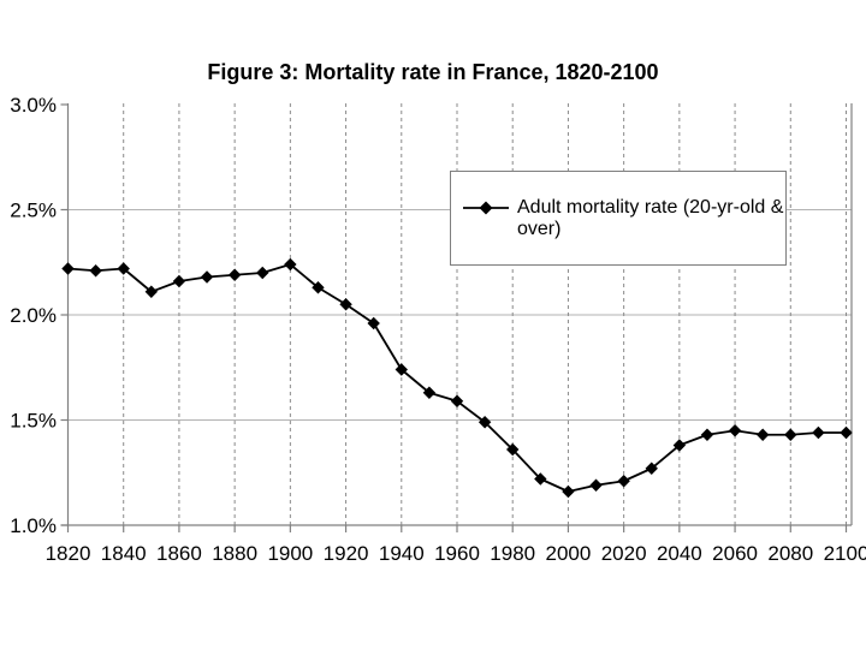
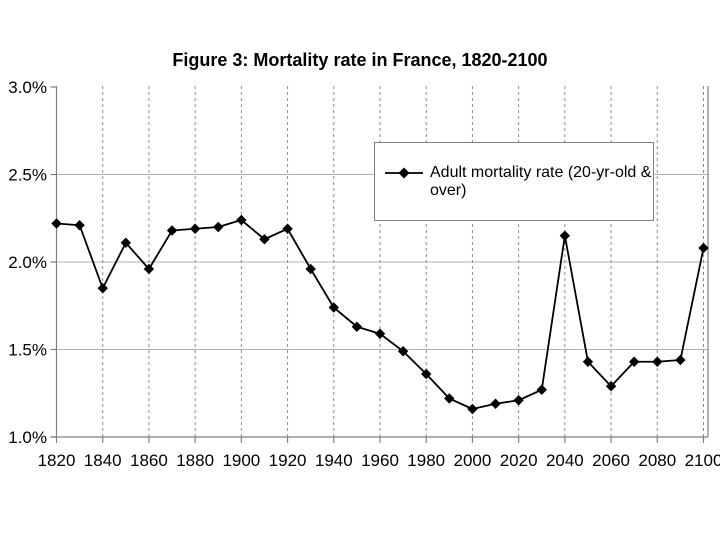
1840: 2.22% -> 1.85%
1860: 2.16% -> 1.96%
1920: 2.05% -> 2.19%
2040: 1.38% -> 2.15%
2060: 1.45% -> 1.29%
2100: 1.44% -> 2.08%
